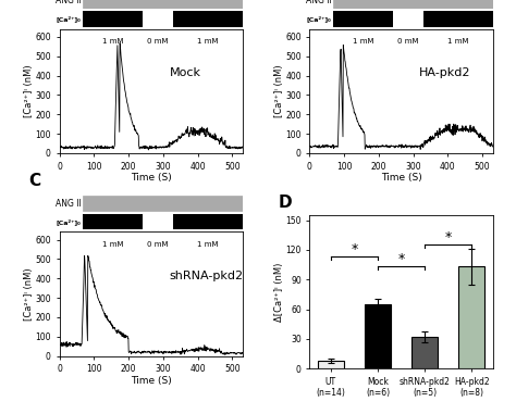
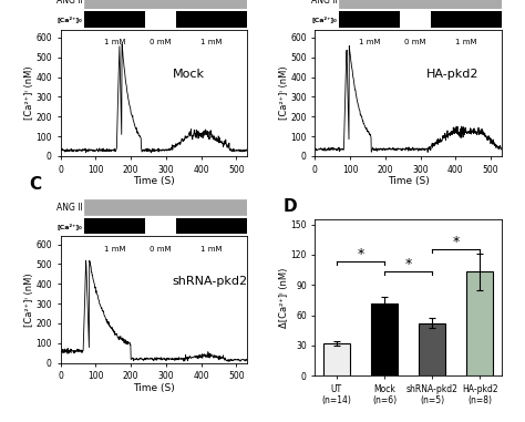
UT (n=14): 8 -> 32
Mock (n=6): 65 -> 72
shRNA-pkd2 (n=5): 32 -> 52
